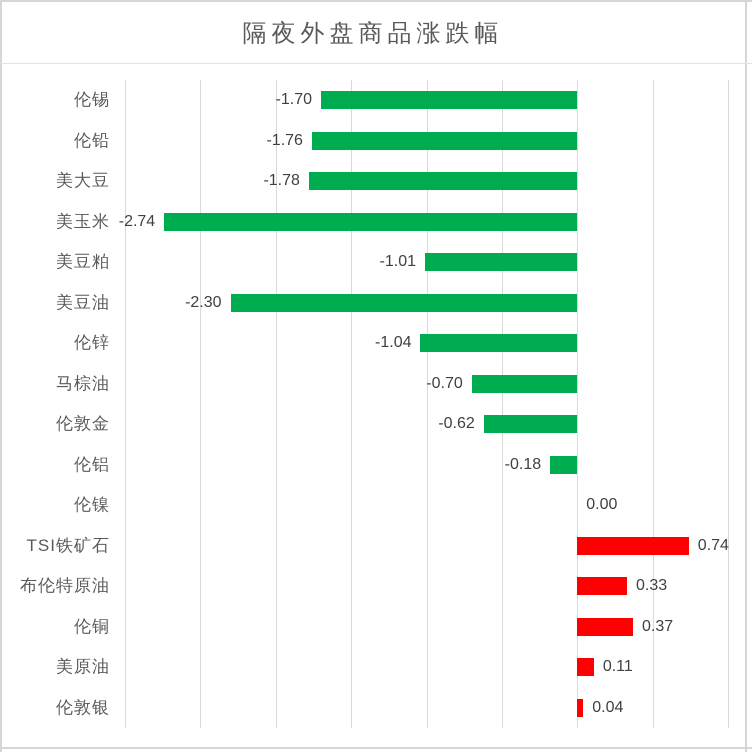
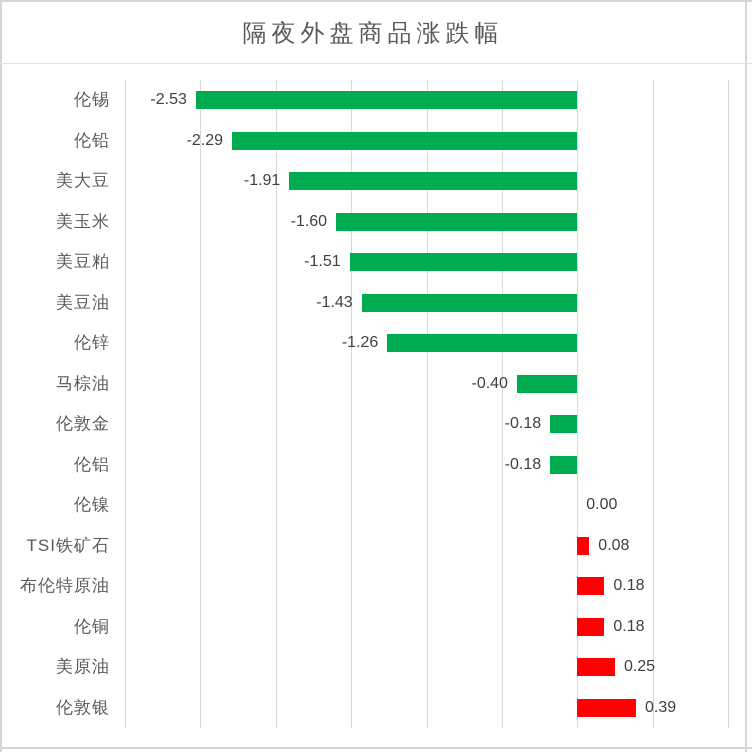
伦锡: -1.70 -> -2.53
伦铅: -1.76 -> -2.29
美大豆: -1.78 -> -1.91
美玉米: -2.74 -> -1.60
美豆粕: -1.01 -> -1.51
美豆油: -2.30 -> -1.43
伦锌: -1.04 -> -1.26
马棕油: -0.70 -> -0.40
伦敦金: -0.62 -> -0.18
TSI铁矿石: 0.74 -> 0.08
布伦特原油: 0.33 -> 0.18
伦铜: 0.37 -> 0.18
美原油: 0.11 -> 0.25
伦敦银: 0.04 -> 0.39
